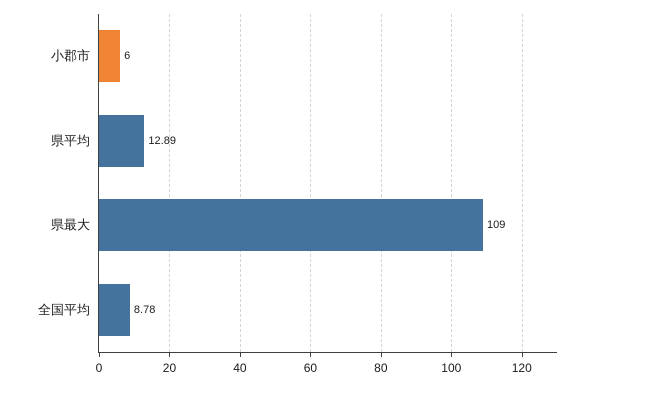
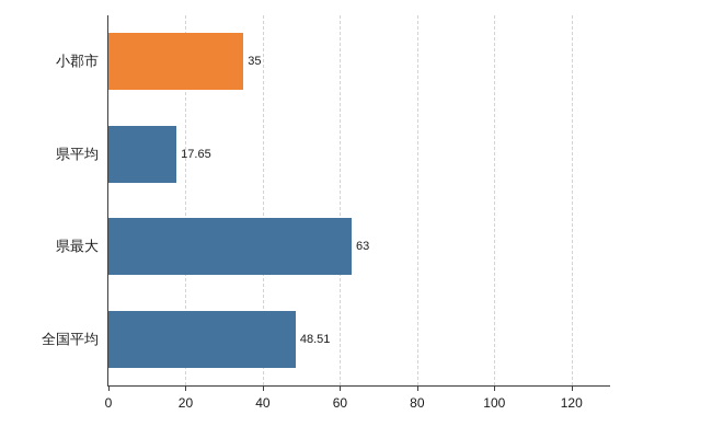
小郡市: 6 -> 35
県平均: 12.89 -> 17.65
県最大: 109 -> 63
全国平均: 8.78 -> 48.51
